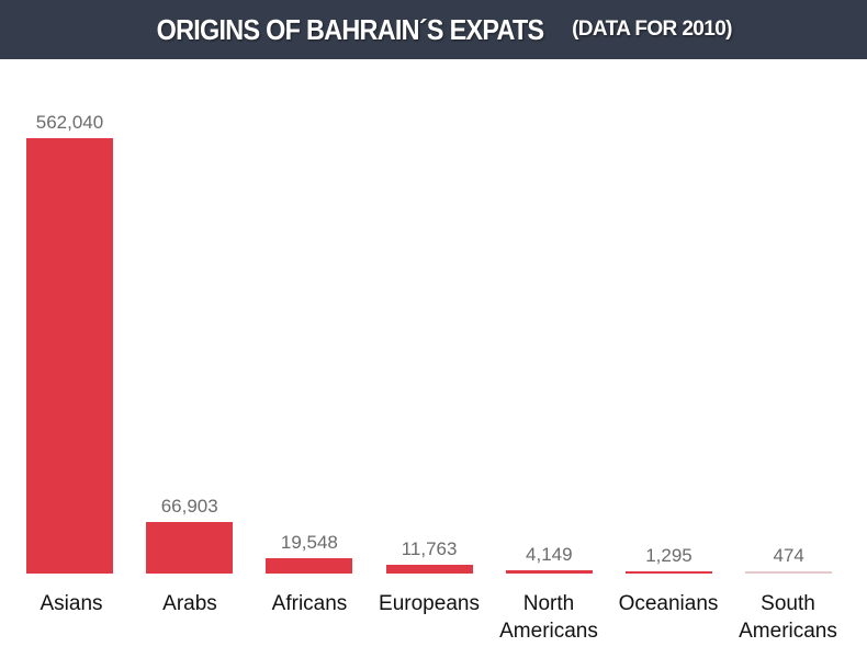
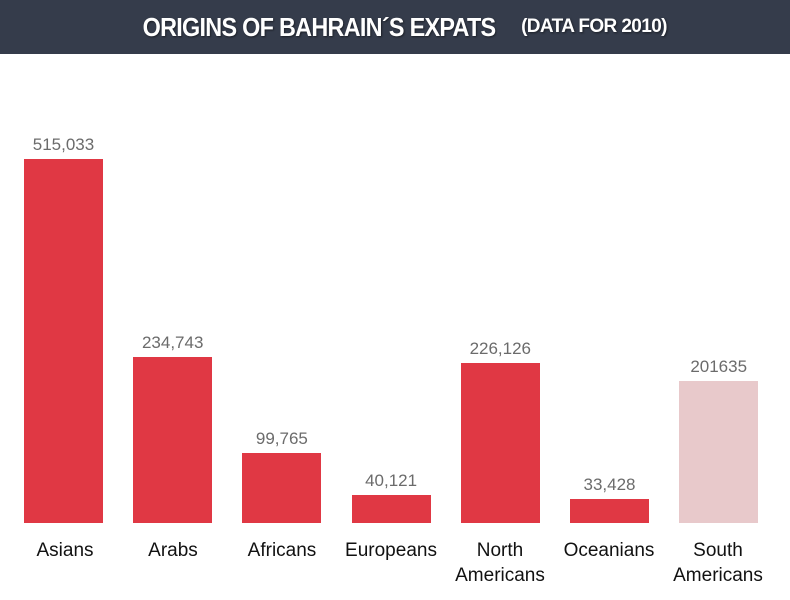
Asians: 562,040 -> 515,033
Arabs: 66,903 -> 234,743
Africans: 19,548 -> 99,765
Europeans: 11,763 -> 40,121
North Americans: 4,149 -> 226,126
Oceanians: 1,295 -> 33,428
South Americans: 474 -> 201635
